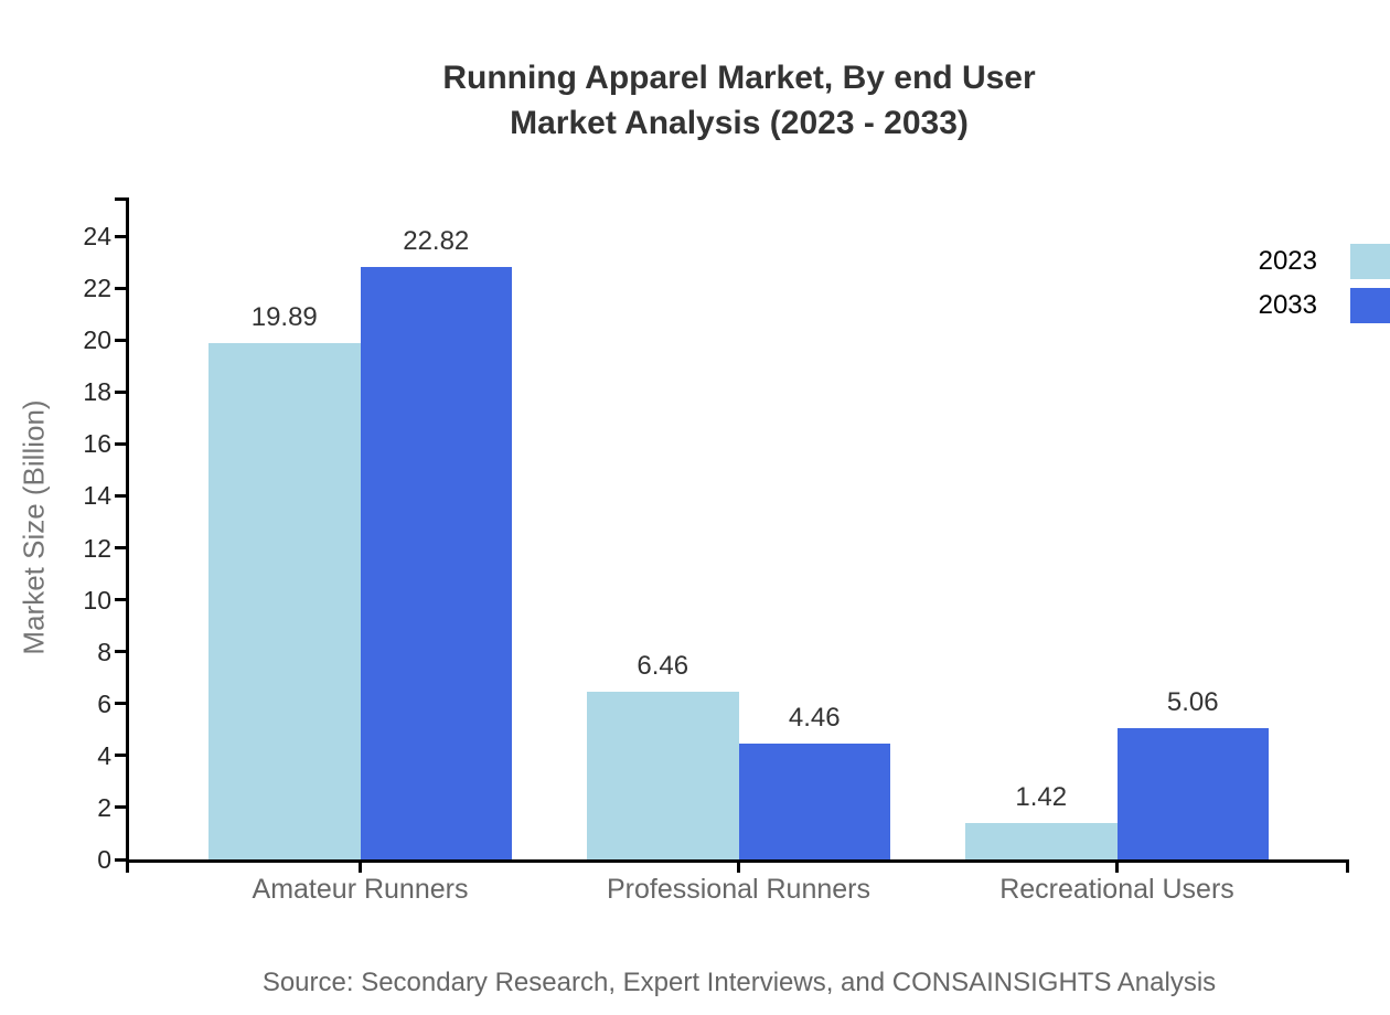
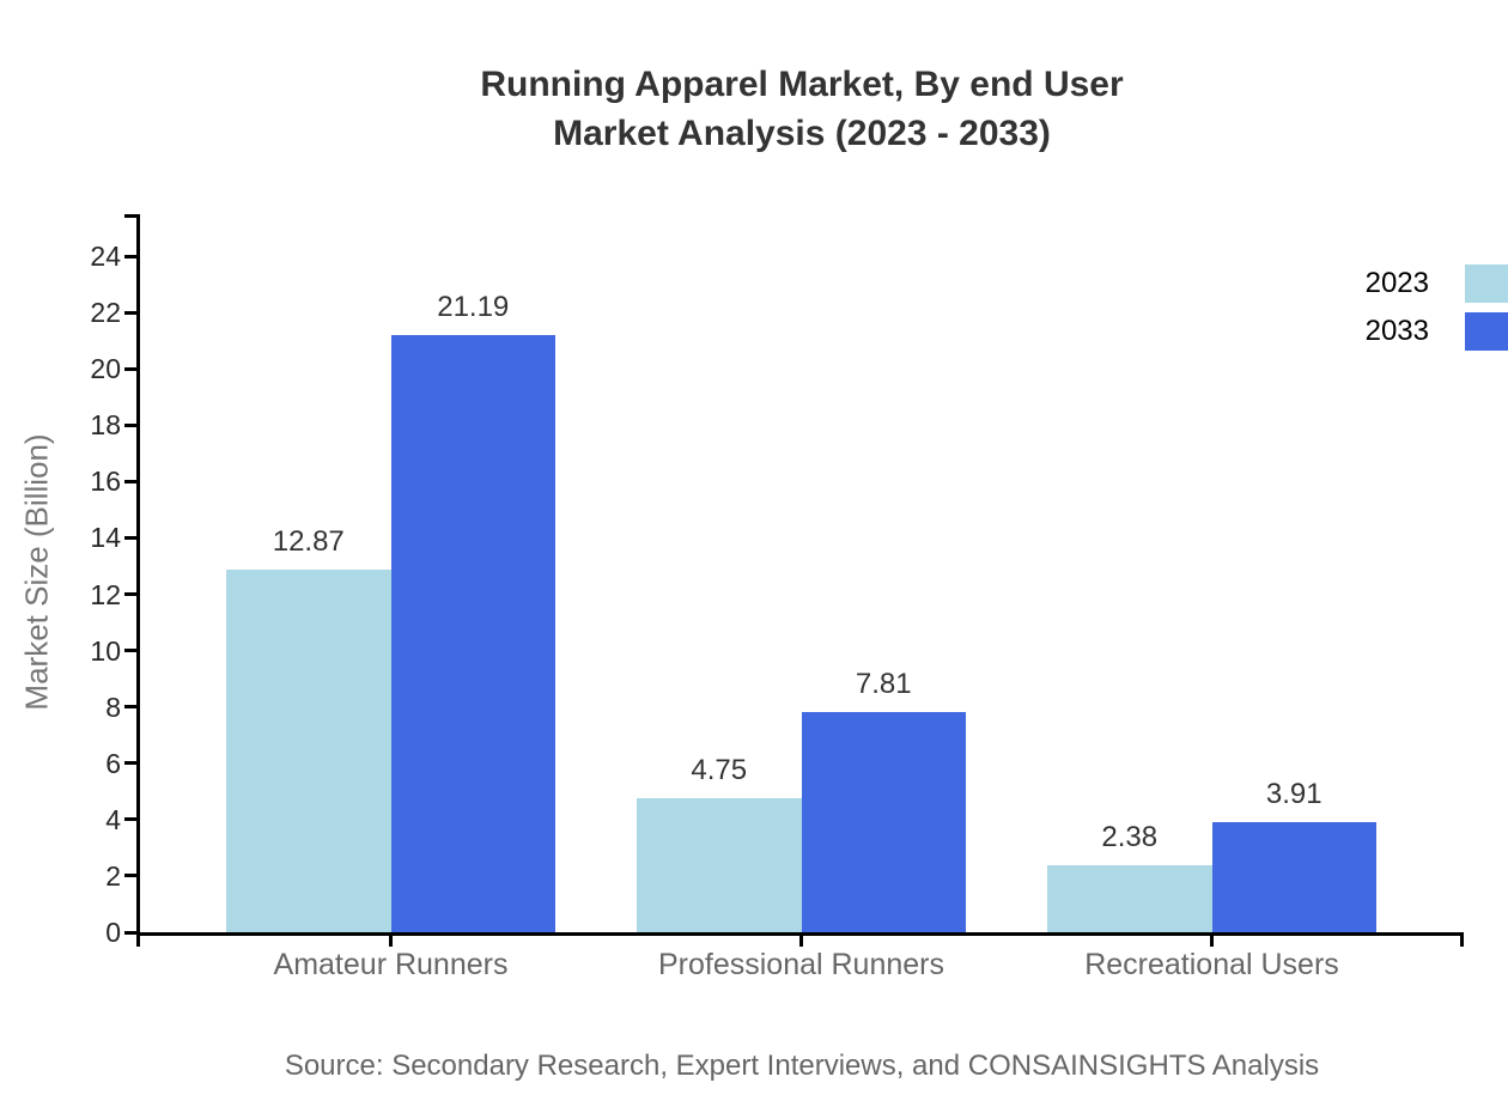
2023/Amateur Runners: 19.89 -> 12.87
2033/Amateur Runners: 22.82 -> 21.19
2023/Professional Runners: 6.46 -> 4.75
2033/Professional Runners: 4.46 -> 7.81
2023/Recreational Users: 1.42 -> 2.38
2033/Recreational Users: 5.06 -> 3.91
